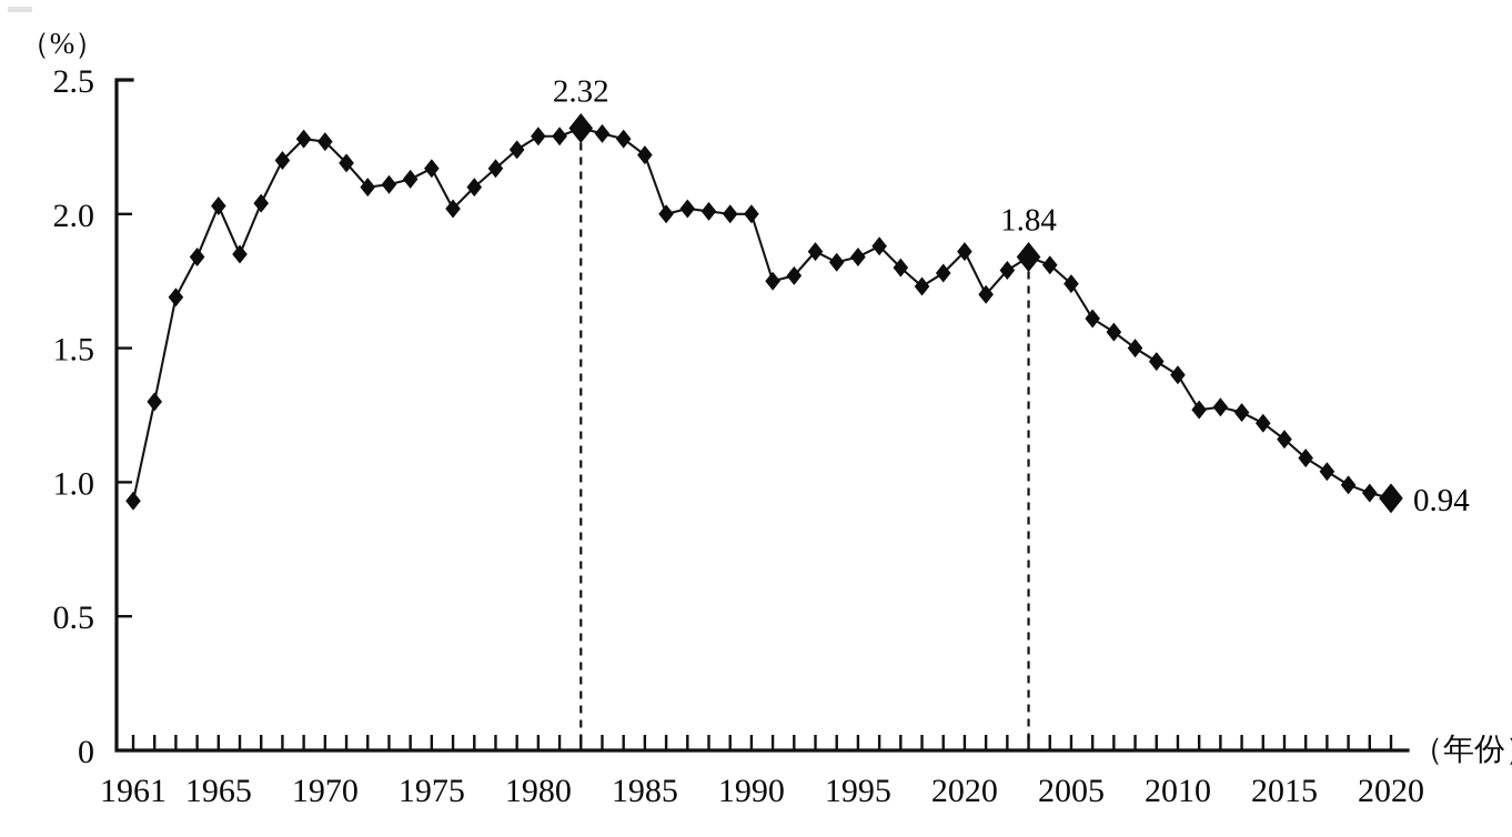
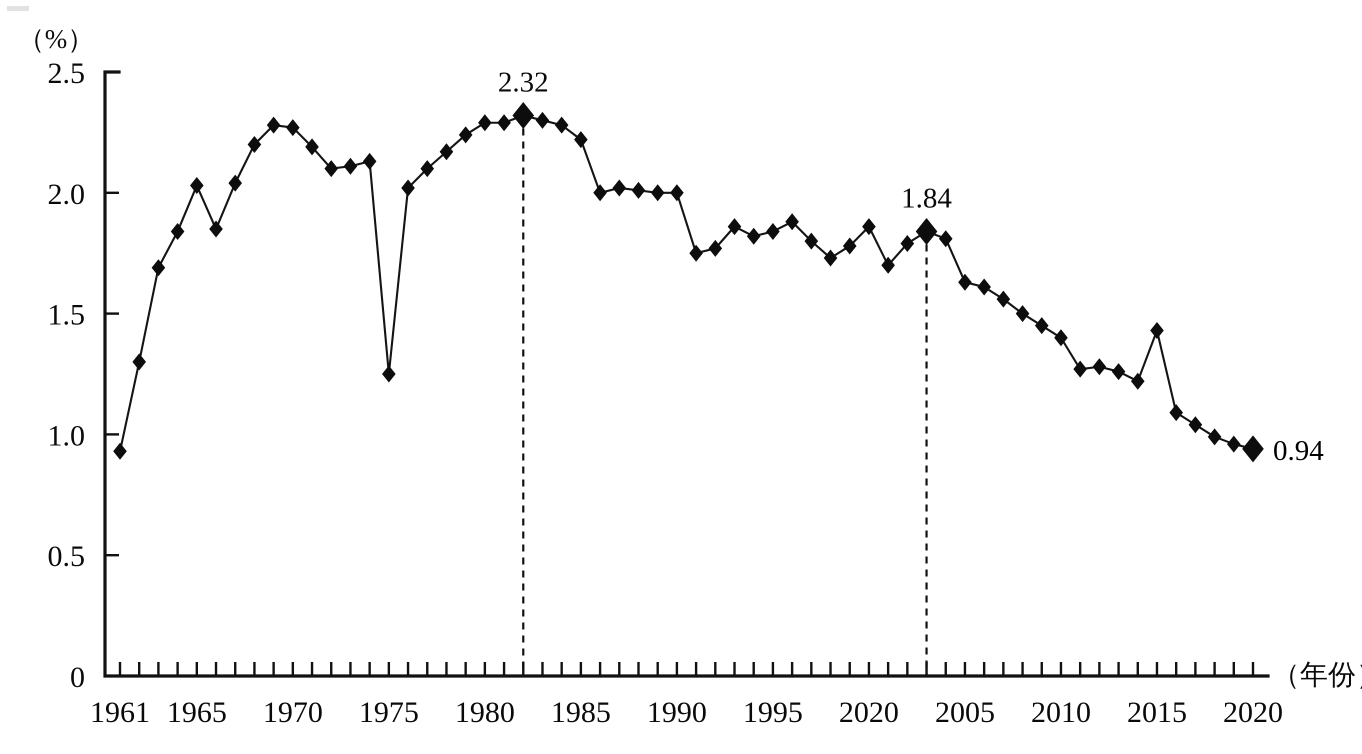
1975: 2.17 -> 1.25
2005: 1.74 -> 1.63
2015: 1.16 -> 1.43
